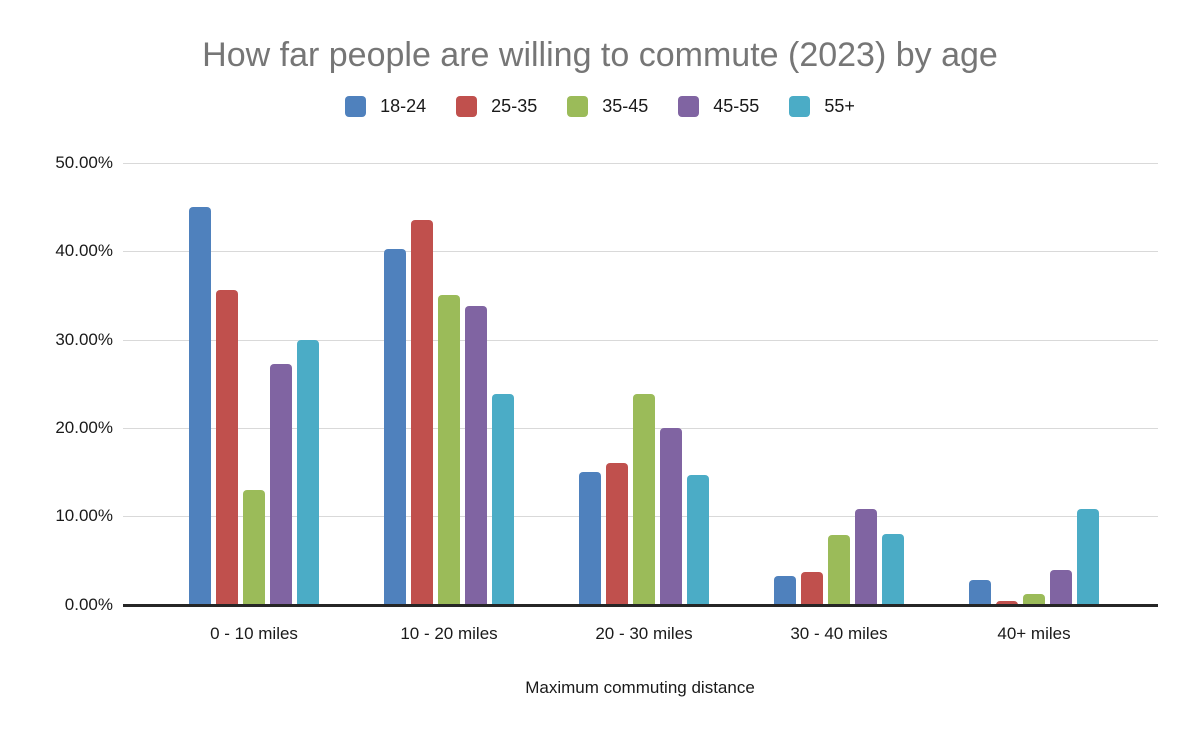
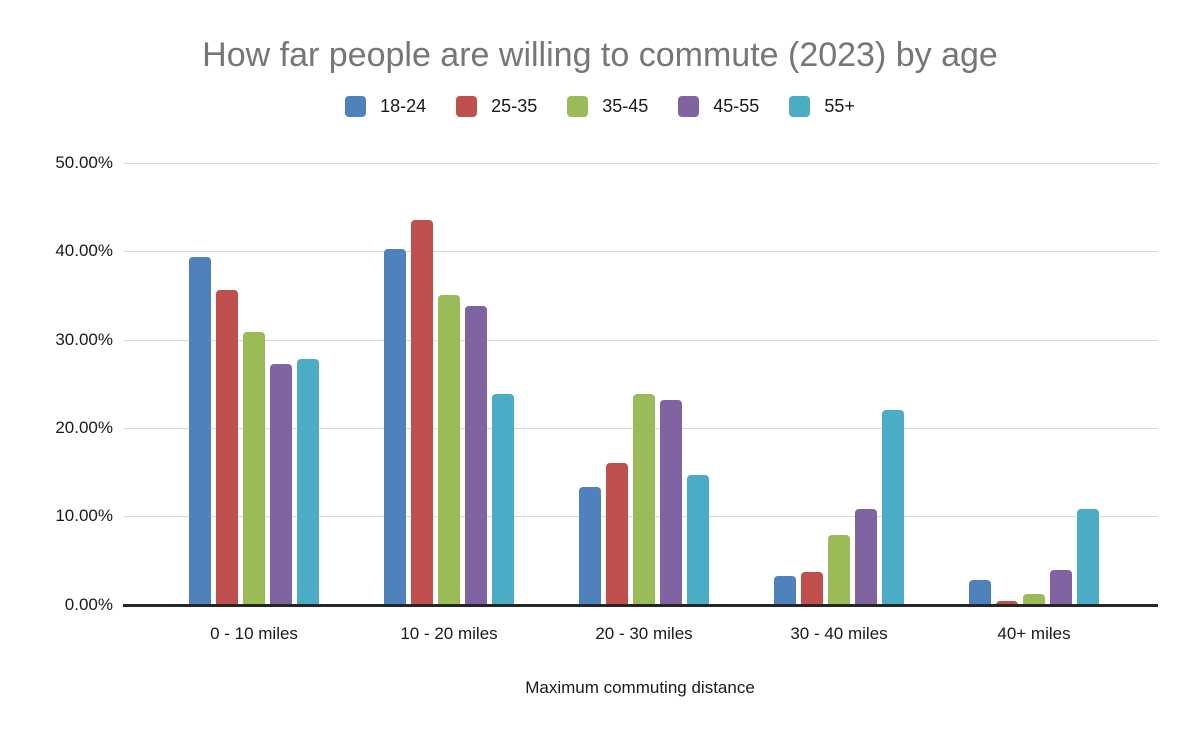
18-24/0 - 10 miles: 45% -> 39%
35-45/0 - 10 miles: 13% -> 31%
55+/0 - 10 miles: 30% -> 28%
18-24/20 - 30 miles: 15% -> 13%
45-55/20 - 30 miles: 20% -> 23%
55+/30 - 40 miles: 8% -> 22%
